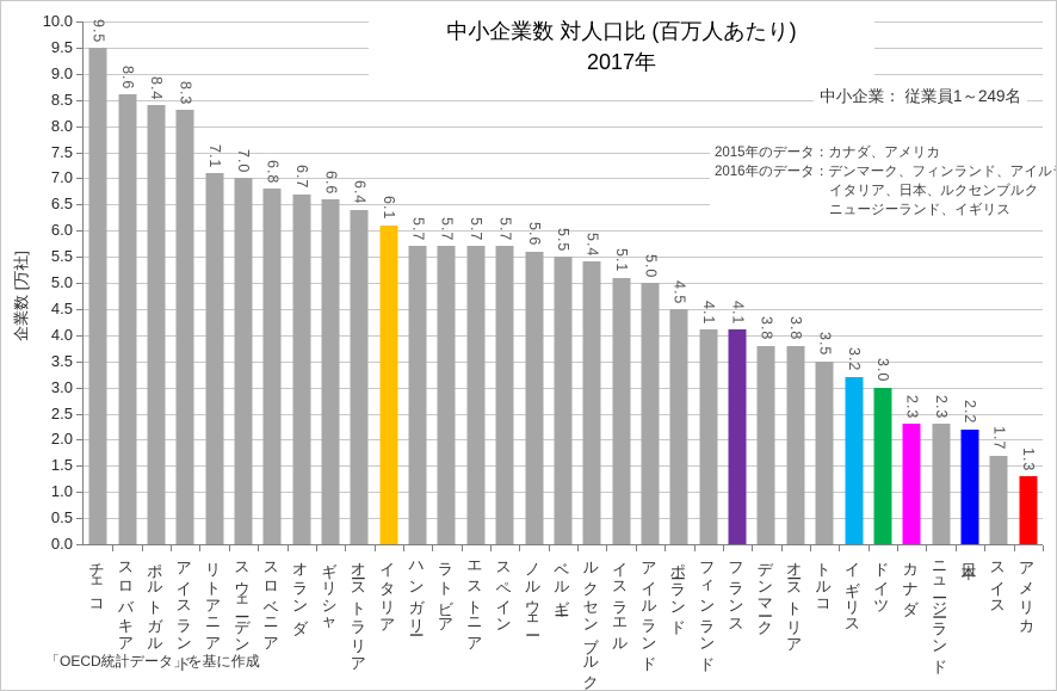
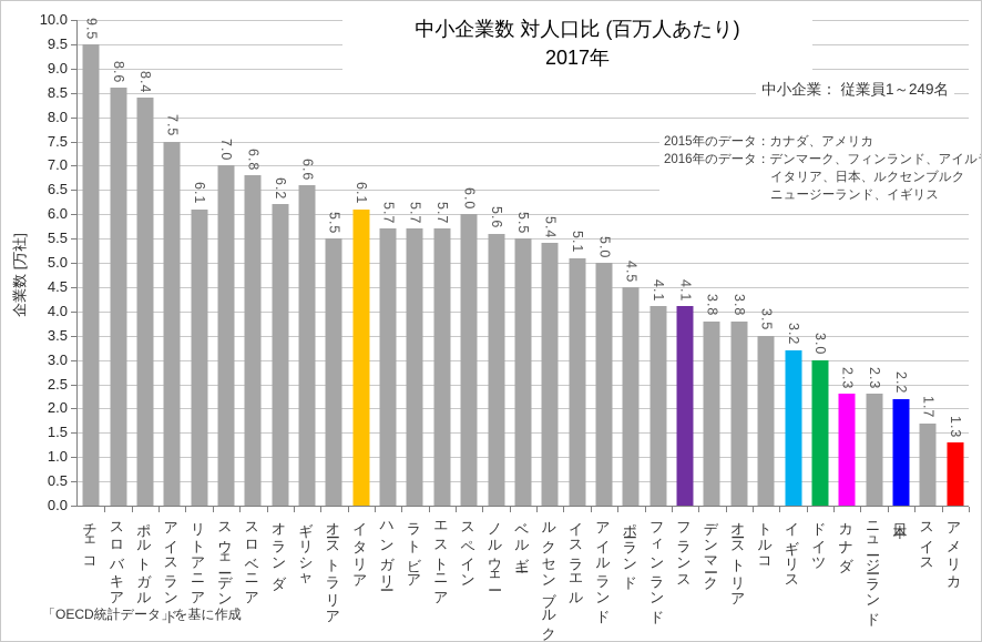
アイスランド: 8.3 -> 7.5
リトアニア: 7.1 -> 6.1
オランダ: 6.7 -> 6.2
オーストラリア: 6.4 -> 5.5
スペイン: 5.7 -> 6.0
